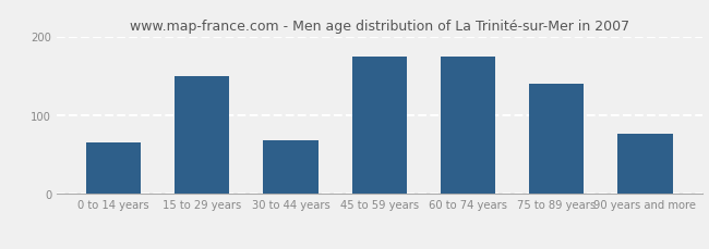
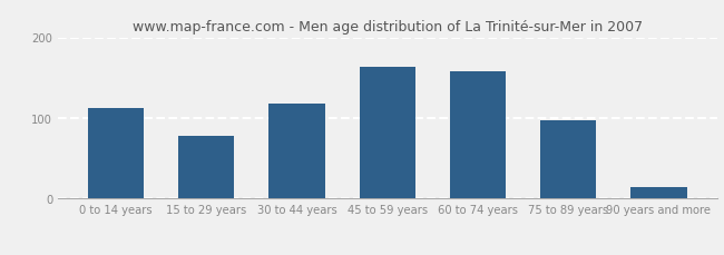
0 to 14 years: 66 -> 112
15 to 29 years: 150 -> 78
30 to 44 years: 68 -> 118
45 to 59 years: 174 -> 163
60 to 74 years: 174 -> 158
75 to 89 years: 140 -> 97
90 years and more: 76 -> 14
